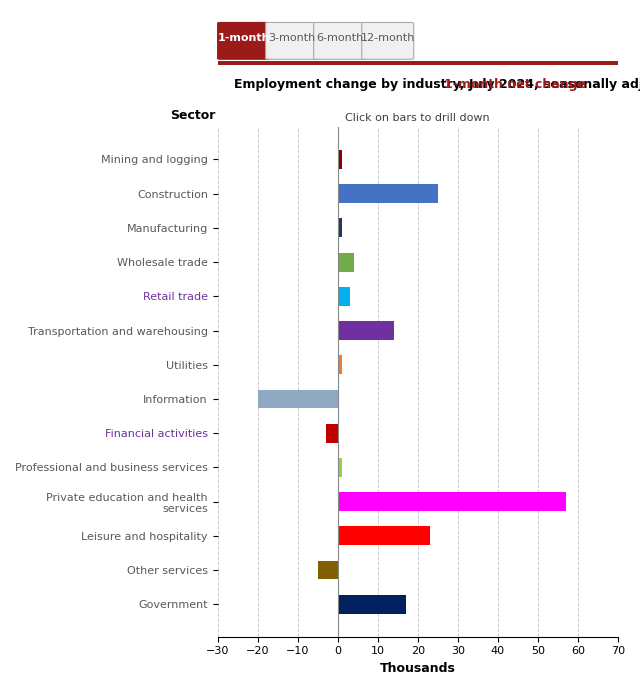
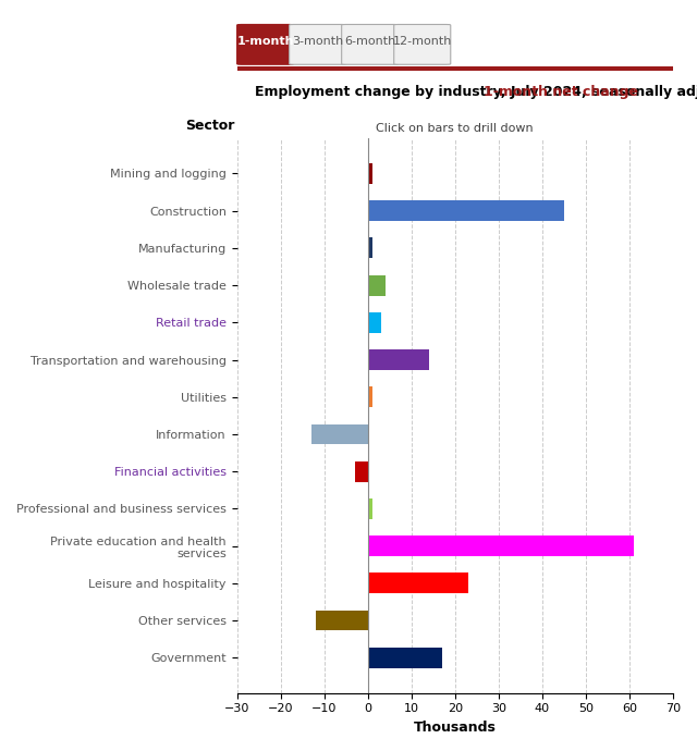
Construction: 25 -> 45
Information: -20 -> -13
Private education and health services: 57 -> 61
Other services: -5 -> -12
